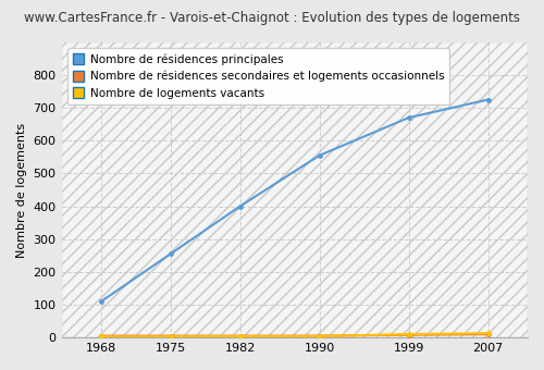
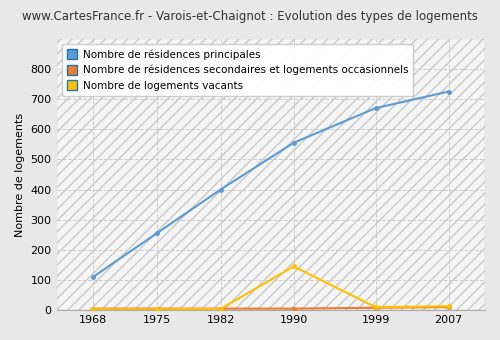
Nombre de logements vacants/1990: 4 -> 145
